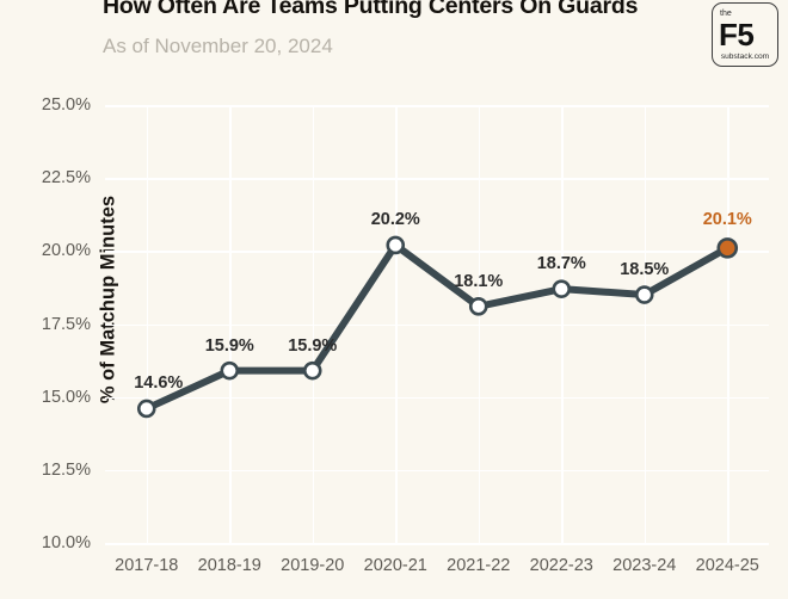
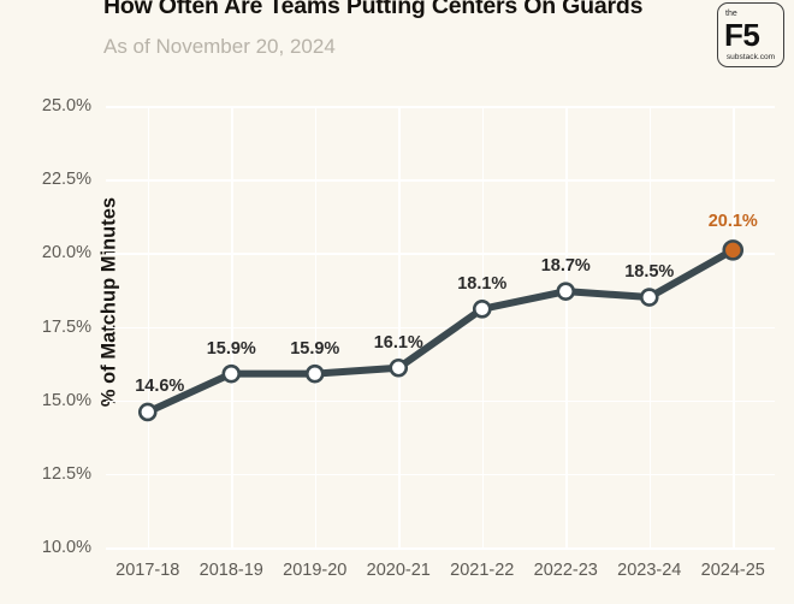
2020-21: 20.2% -> 16.1%
